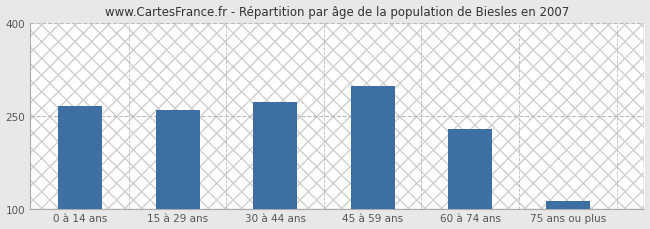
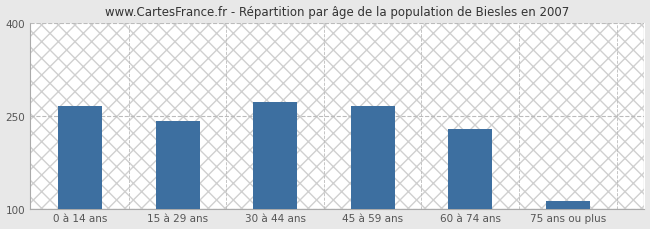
15 à 29 ans: 260 -> 242
45 à 59 ans: 298 -> 265
